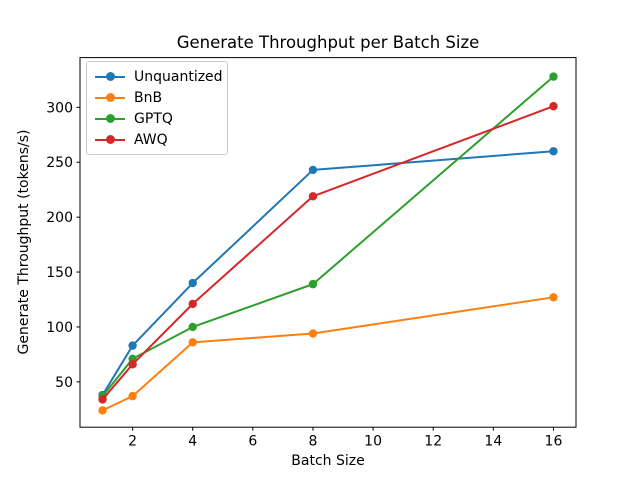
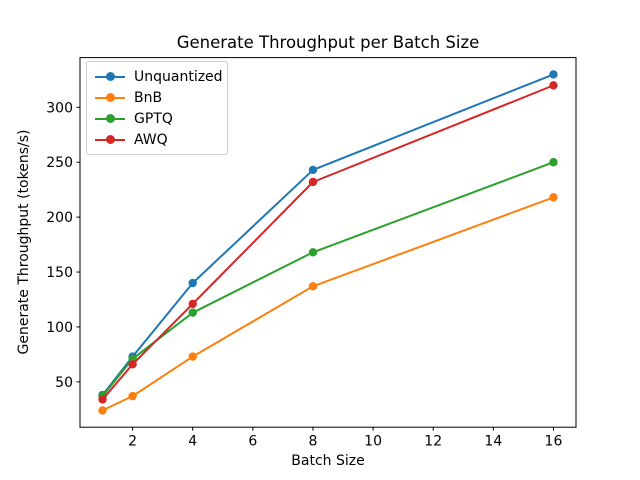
Unquantized/2: 83 -> 73
BnB/4: 86 -> 73
GPTQ/4: 100 -> 113
BnB/8: 94 -> 137
GPTQ/8: 139 -> 168
AWQ/8: 219 -> 232
Unquantized/16: 260 -> 330
BnB/16: 127 -> 218
GPTQ/16: 328 -> 250
AWQ/16: 301 -> 320
